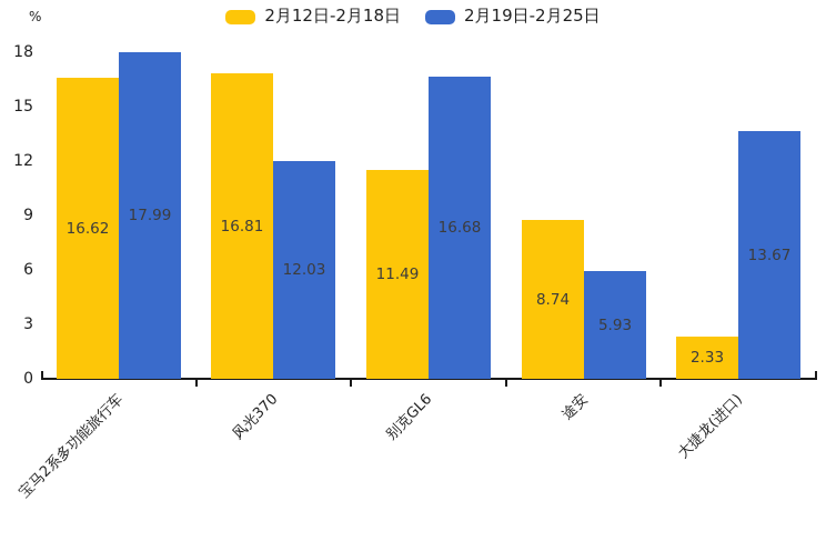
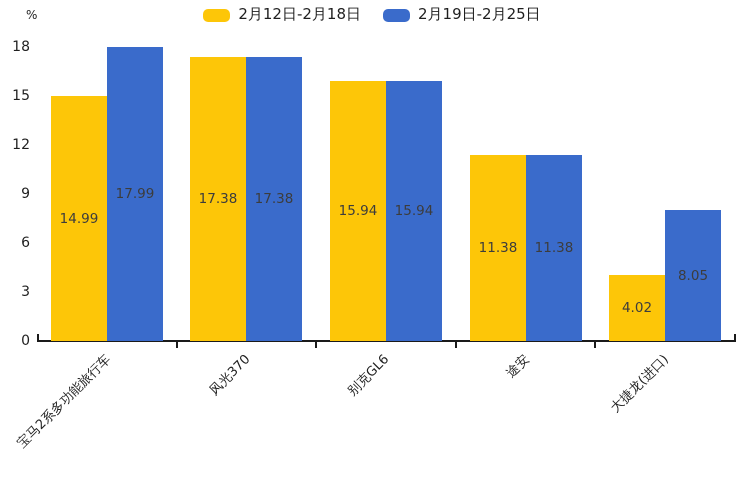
2月12日-2月18日/宝马2系多功能旅行车: 16.62 -> 14.99
2月12日-2月18日/风光370: 16.81 -> 17.38
2月19日-2月25日/风光370: 12.03 -> 17.38
2月12日-2月18日/别克GL6: 11.49 -> 15.94
2月19日-2月25日/别克GL6: 16.68 -> 15.94
2月12日-2月18日/途安: 8.74 -> 11.38
2月19日-2月25日/途安: 5.93 -> 11.38
2月12日-2月18日/大捷龙(进口): 2.33 -> 4.02
2月19日-2月25日/大捷龙(进口): 13.67 -> 8.05
